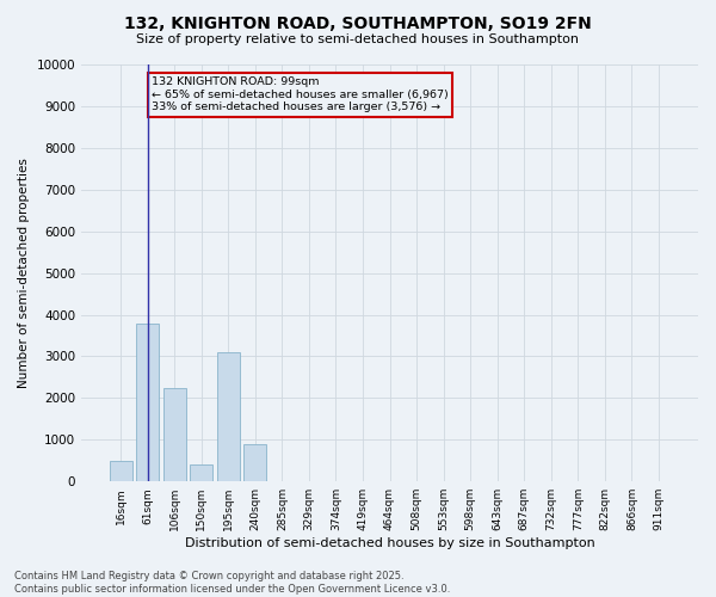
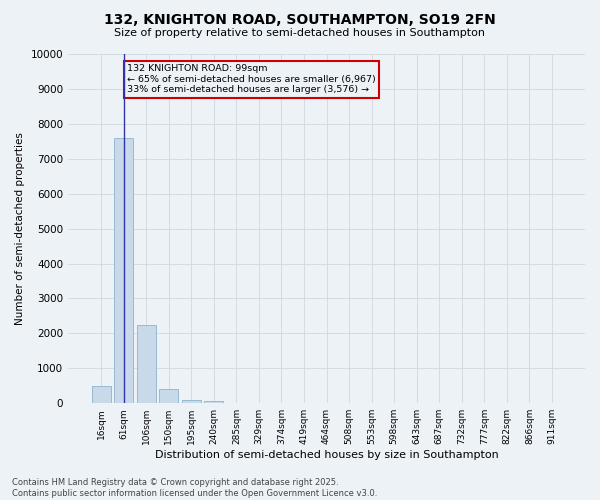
61sqm: 3800 -> 7600
195sqm: 3100 -> 100
240sqm: 900 -> 50
